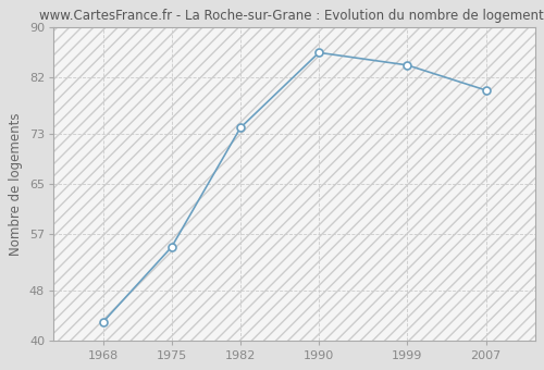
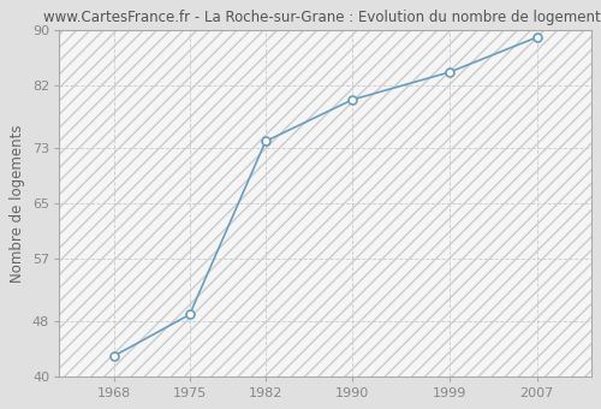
1975: 55 -> 49
1990: 86 -> 80
2007: 80 -> 89
